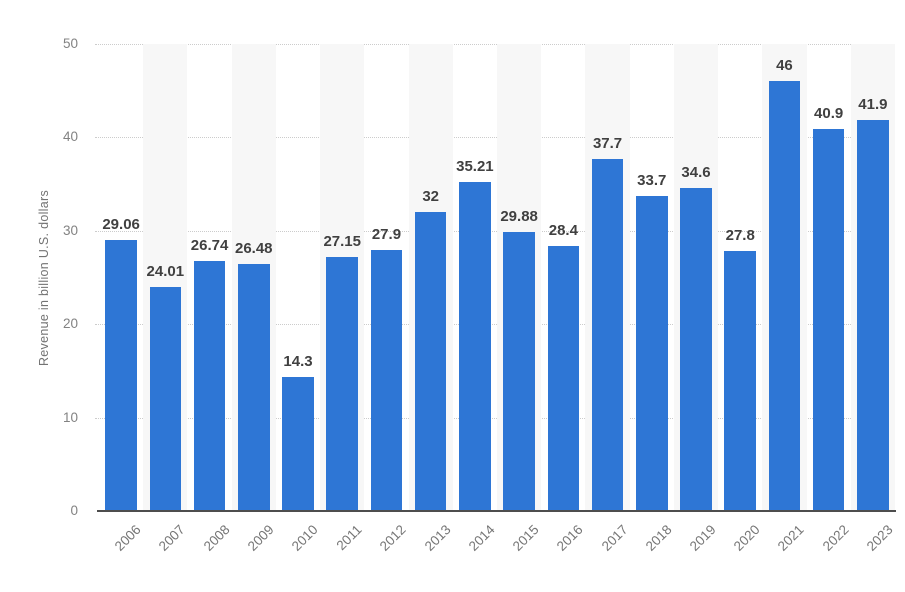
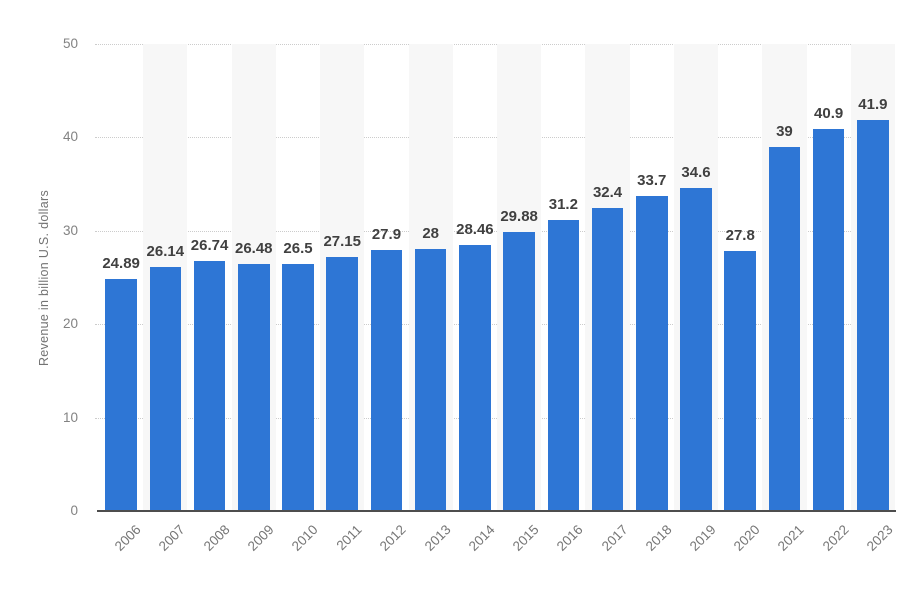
2006: 29.06 -> 24.89
2007: 24.01 -> 26.14
2010: 14.3 -> 26.5
2013: 32 -> 28
2014: 35.21 -> 28.46
2016: 28.4 -> 31.2
2017: 37.7 -> 32.4
2021: 46 -> 39
